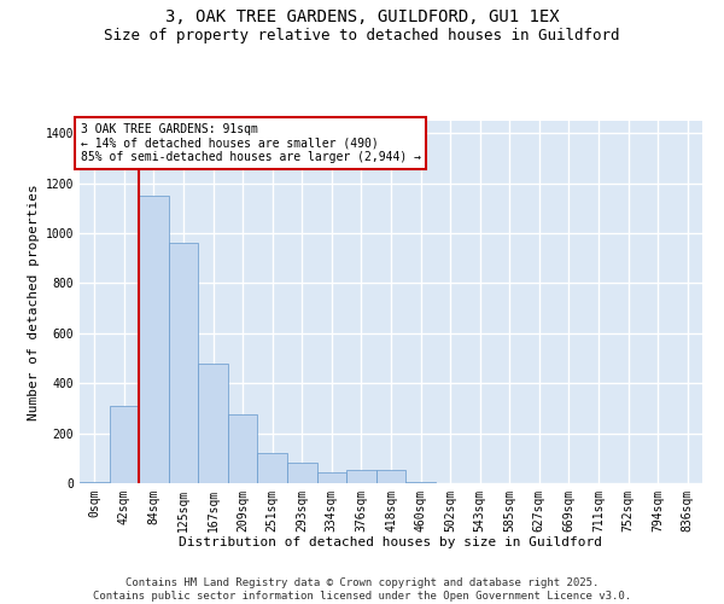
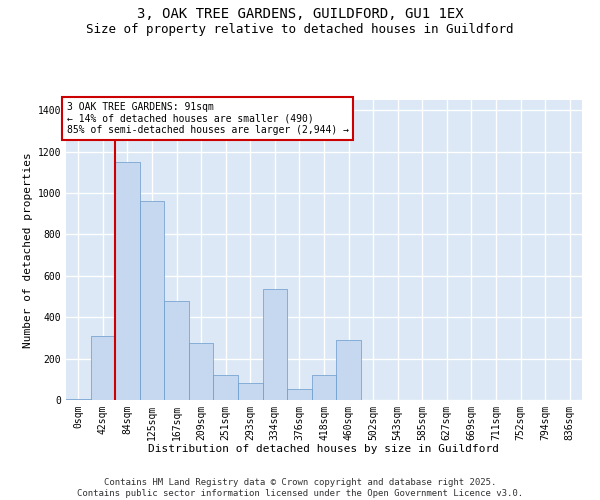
334sqm: 45 -> 535
418sqm: 55 -> 120
460sqm: 5 -> 290
